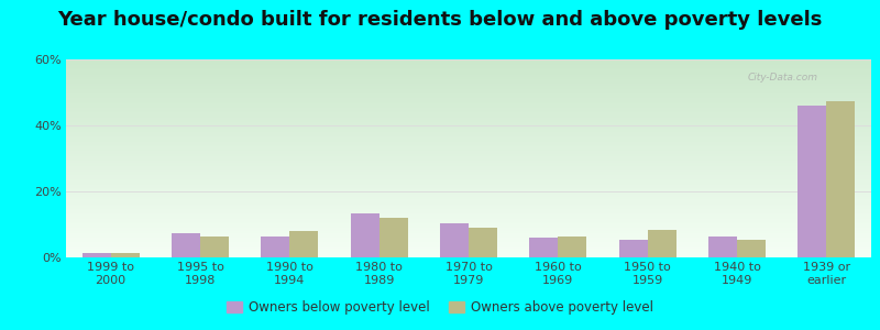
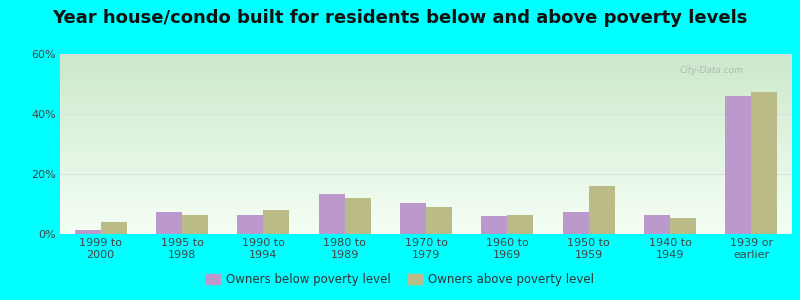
Owners above poverty level/1999 to 2000: 1.5% -> 4.0%
Owners below poverty level/1950 to 1959: 5.5% -> 7.5%
Owners above poverty level/1950 to 1959: 8.5% -> 16.0%
